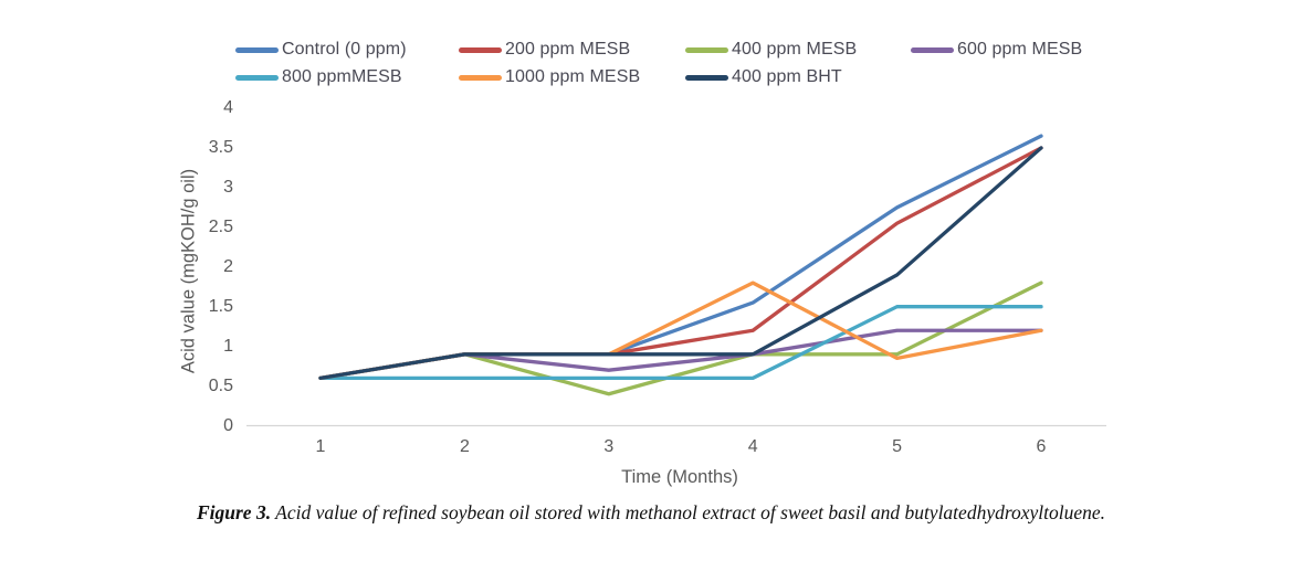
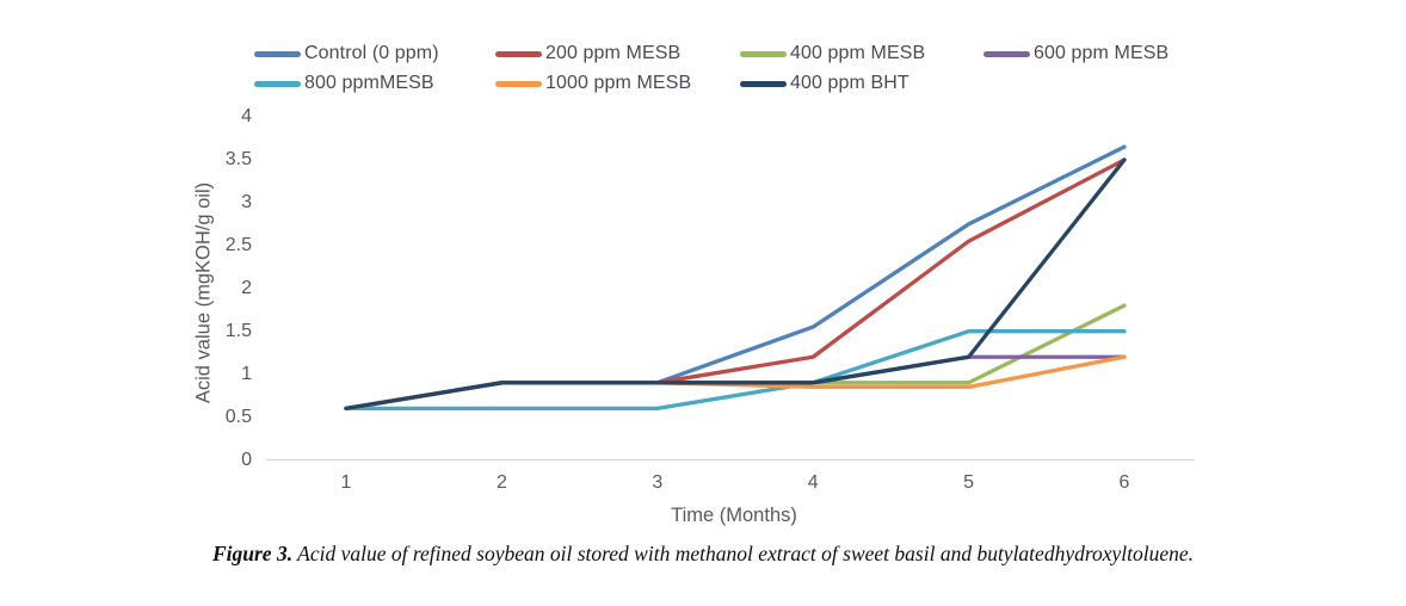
400 ppm MESB/3: 0.4 -> 0.9
600 ppm MESB/3: 0.7 -> 0.9
800 ppmMESB/4: 0.6 -> 0.9
1000 ppm MESB/4: 1.8 -> 0.8
400 ppm BHT/5: 1.9 -> 1.2
